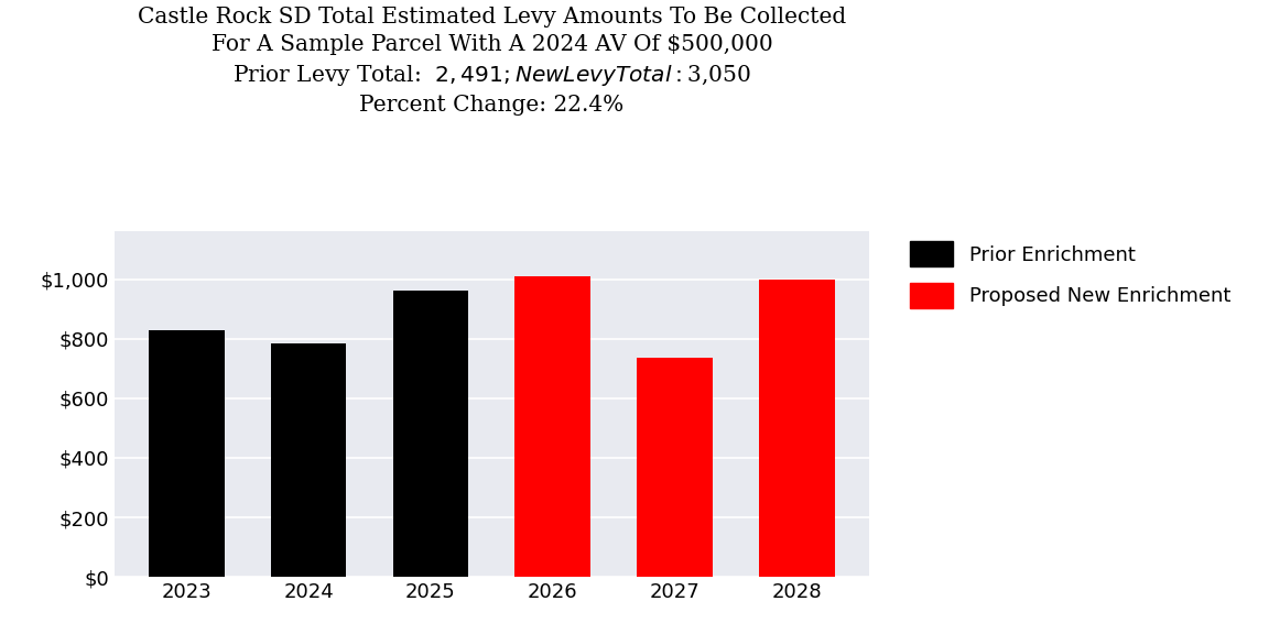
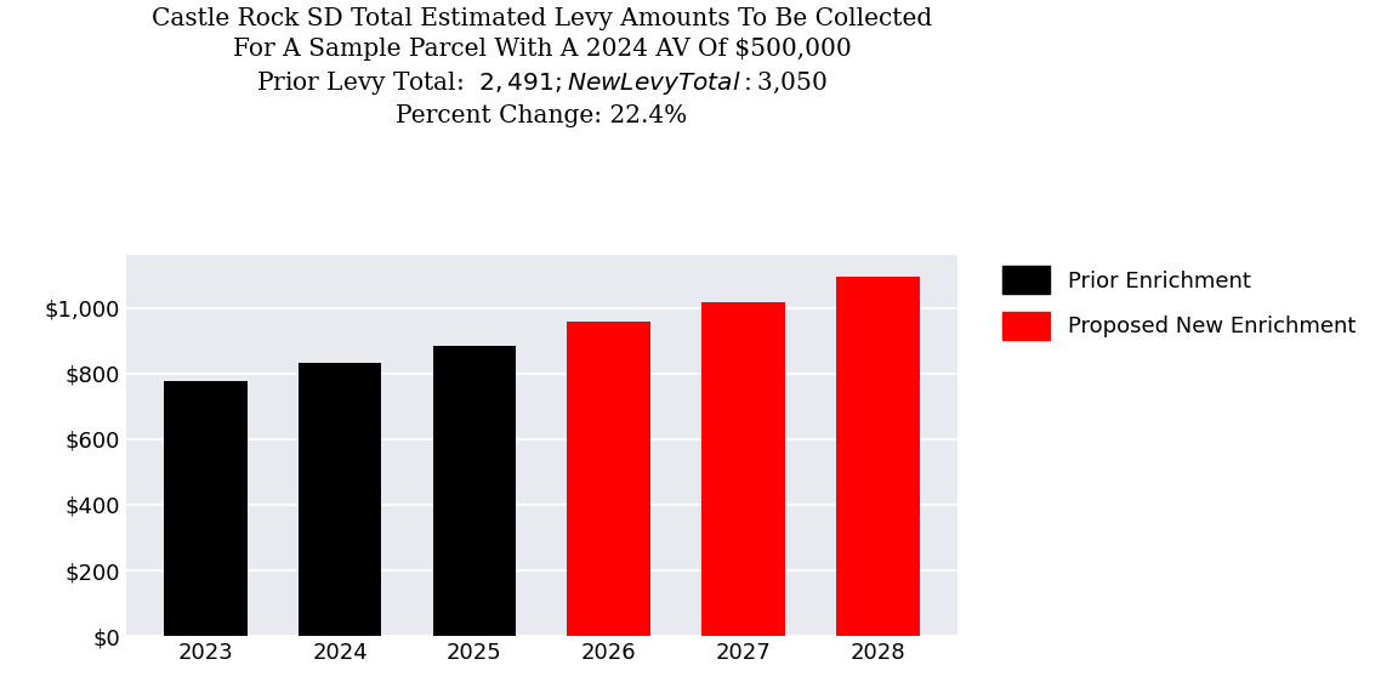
2023: $830 -> $775
2024: $785 -> $833
2025: $960 -> $883
2026: $1,010 -> $957
2027: $735 -> $1,017
2028: $1,000 -> $1,093
